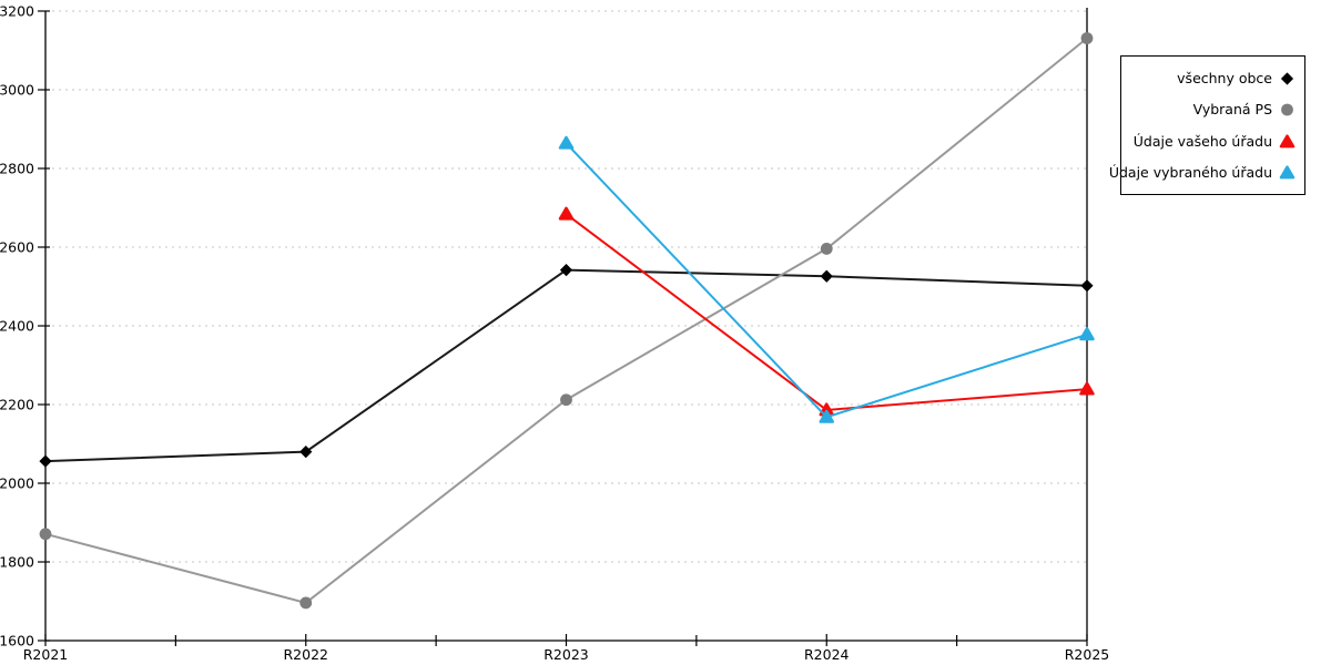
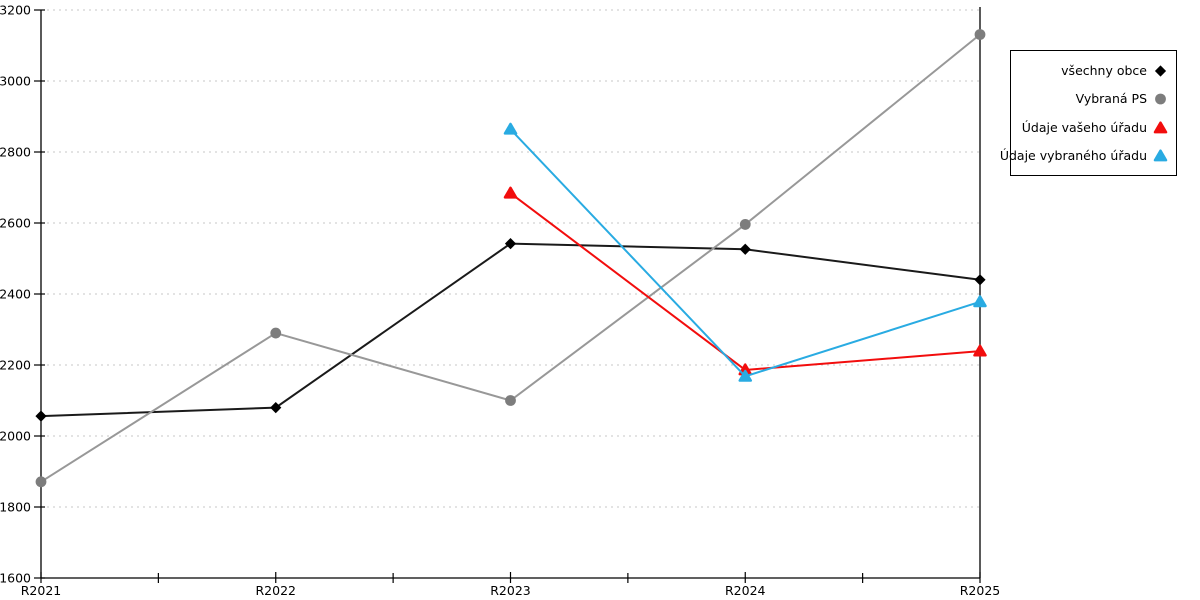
Vybraná PS/R2022: 1700 -> 2290
Vybraná PS/R2023: 2210 -> 2100
všechny obce/R2025: 2500 -> 2440
